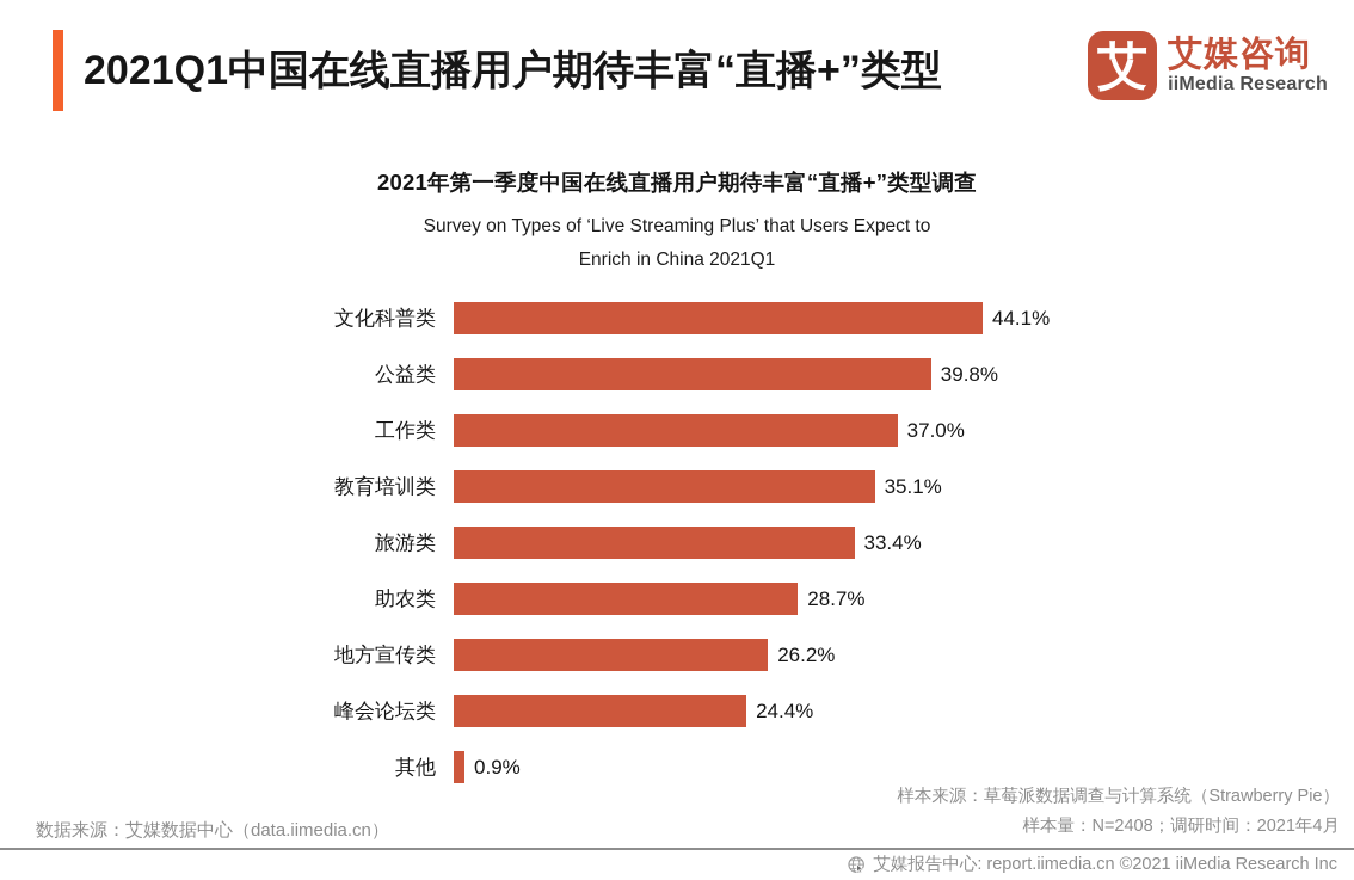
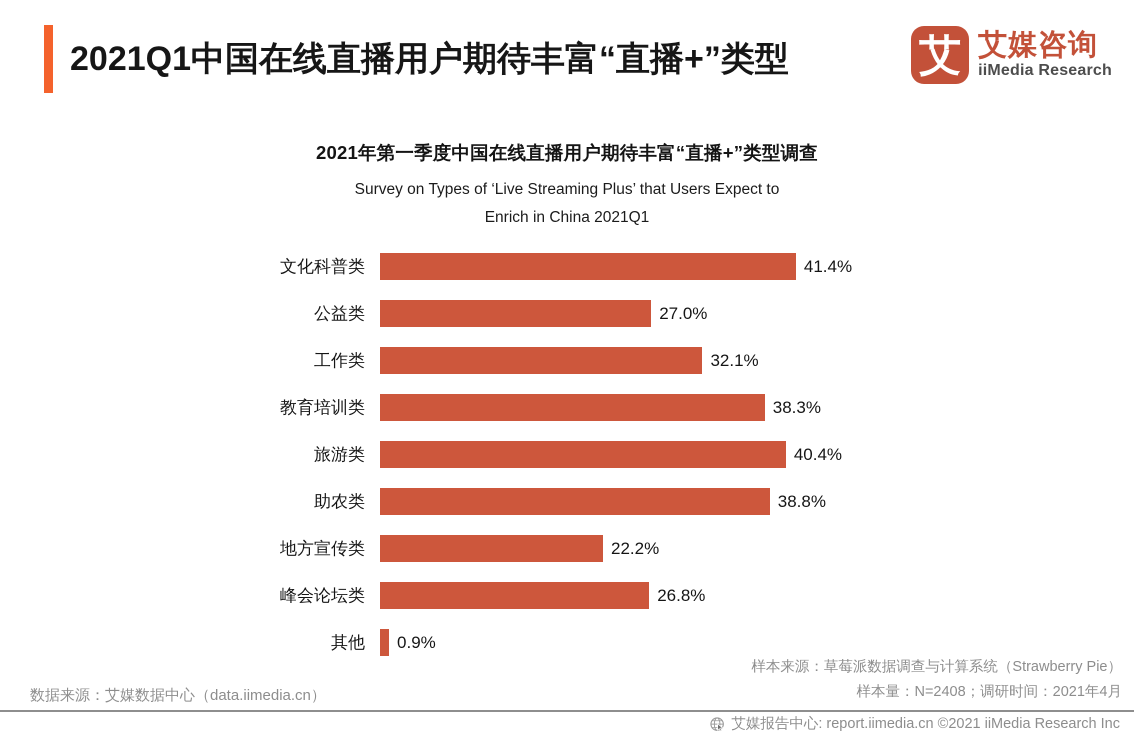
文化科普类: 44.1% -> 41.4%
公益类: 39.8% -> 27.0%
工作类: 37.0% -> 32.1%
教育培训类: 35.1% -> 38.3%
旅游类: 33.4% -> 40.4%
助农类: 28.7% -> 38.8%
地方宣传类: 26.2% -> 22.2%
峰会论坛类: 24.4% -> 26.8%
